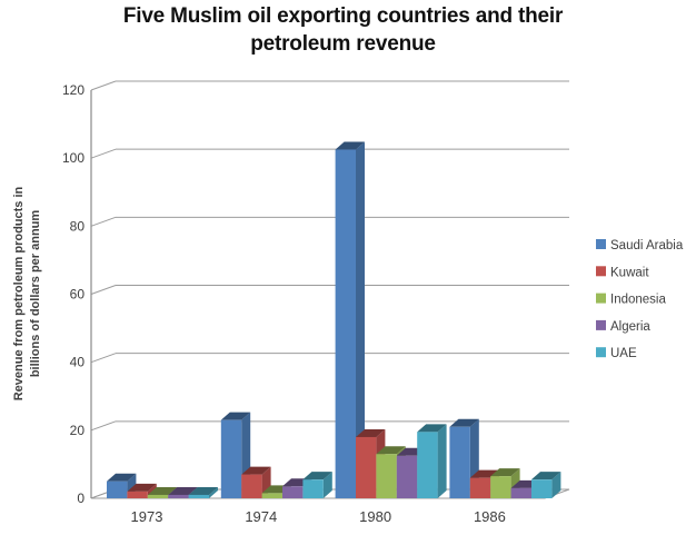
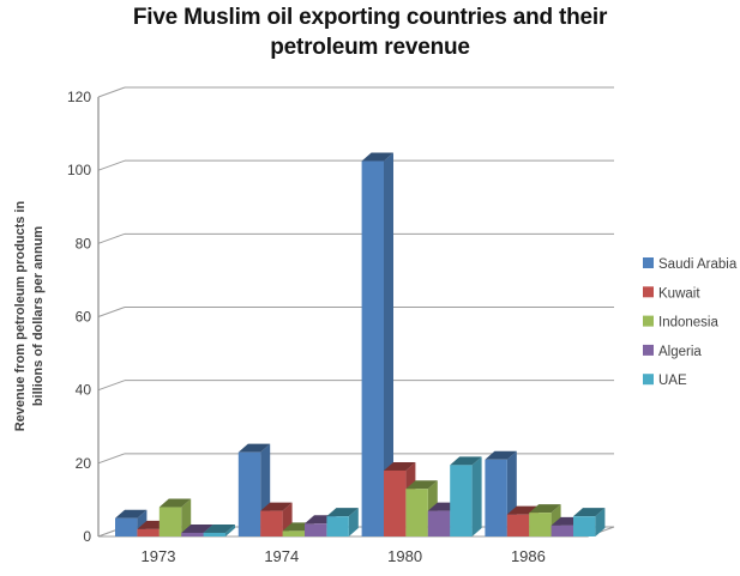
Indonesia/1973: 1 -> 8
Algeria/1980: 12 -> 7
